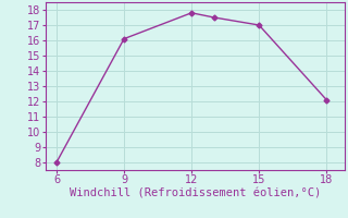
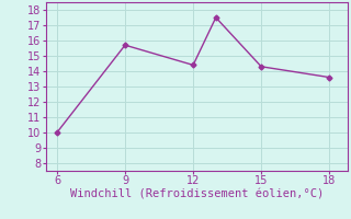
6: 8.0 -> 10.0
9: 16.1 -> 15.7
12: 17.8 -> 14.4
15: 17.0 -> 14.3
18: 12.1 -> 13.6
